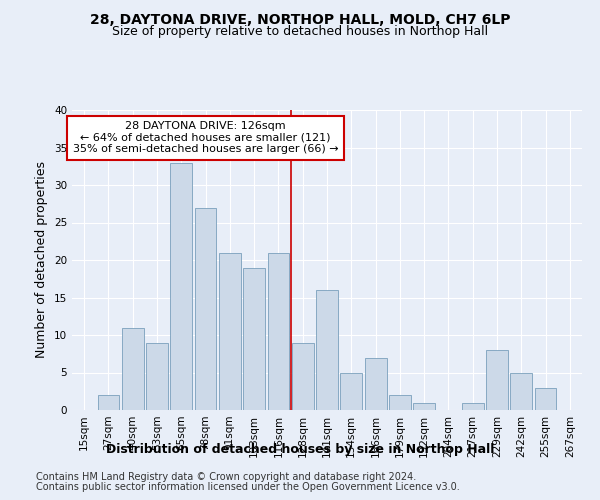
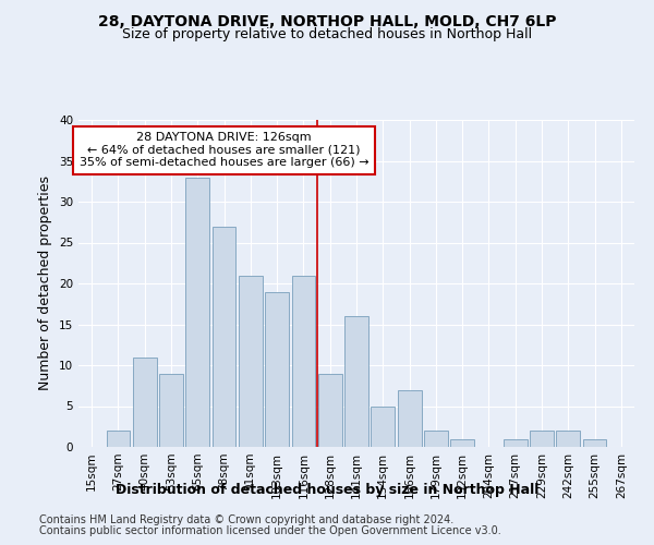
229sqm: 8 -> 2
242sqm: 5 -> 2
255sqm: 3 -> 1
